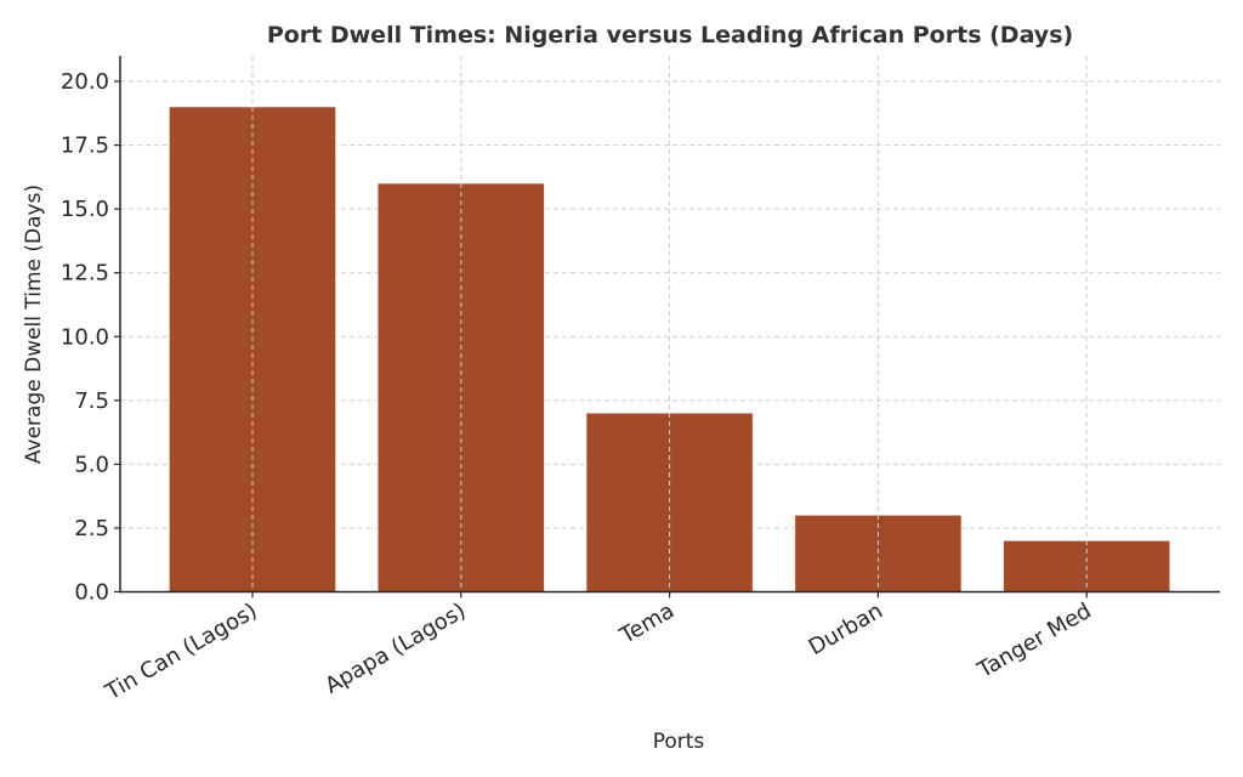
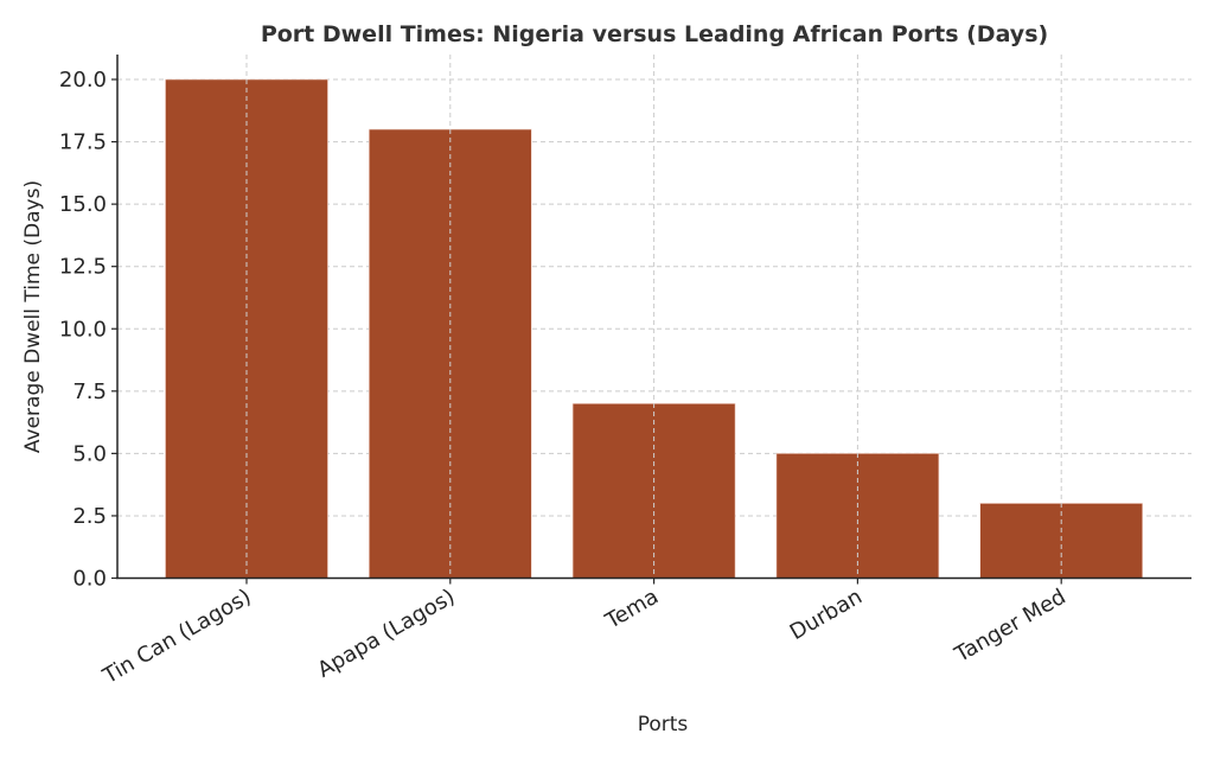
Tin Can (Lagos): 19 -> 20
Apapa (Lagos): 16 -> 18
Durban: 3 -> 5
Tanger Med: 2 -> 3
